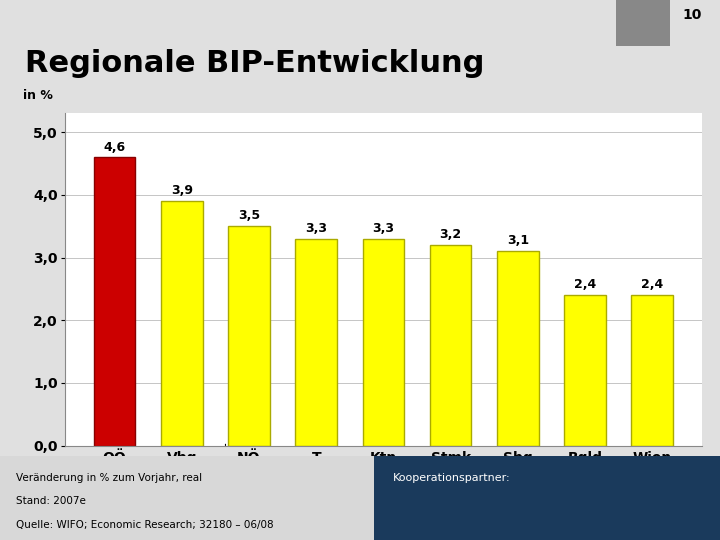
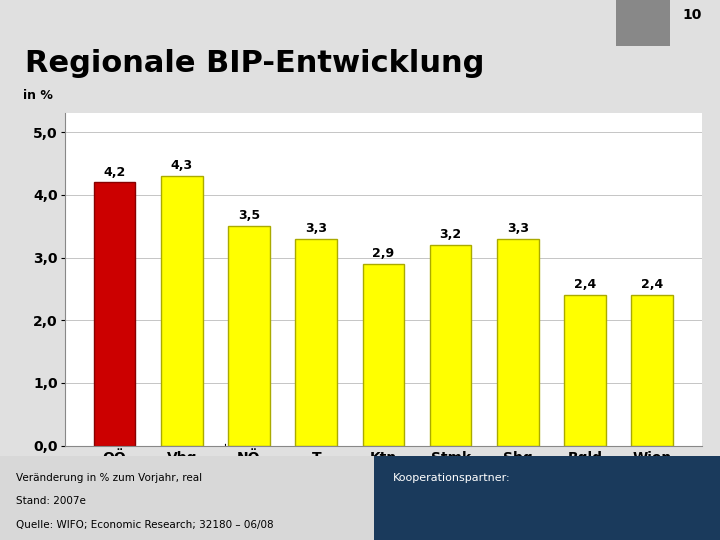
OÖ: 4,6 -> 4,2
Vbg: 3,9 -> 4,3
Ktn: 3,3 -> 2,9
Sbg: 3,1 -> 3,3
